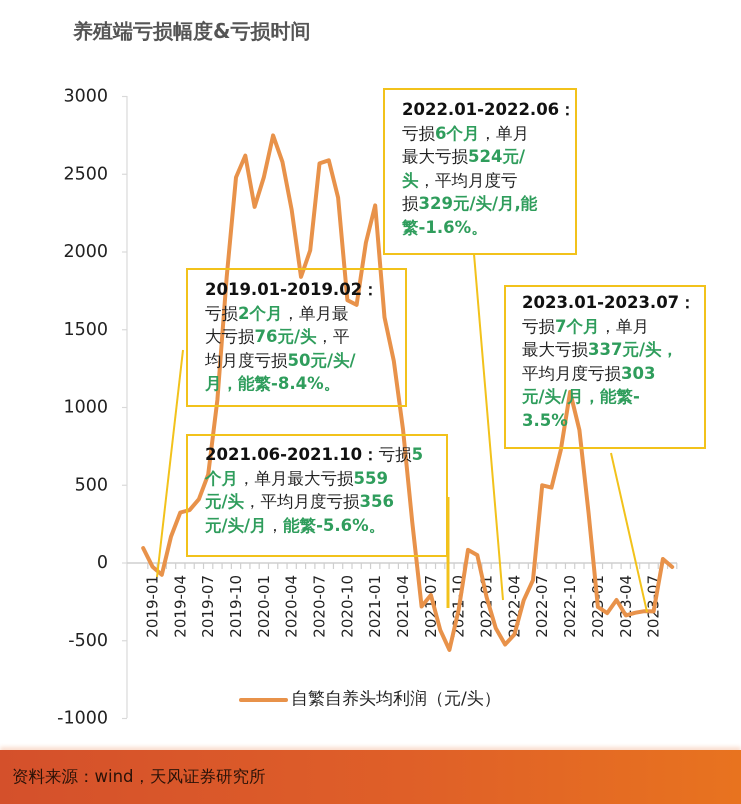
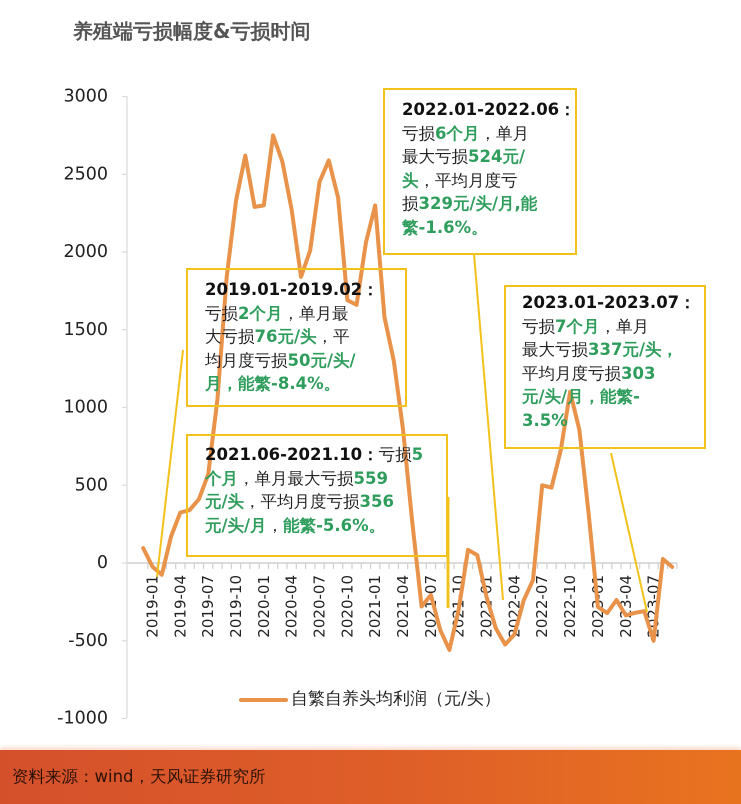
2019-10: 2480 -> 2330
2020-01: 2480 -> 2300
2020-07: 2570 -> 2450
2023-07: -310 -> -500
